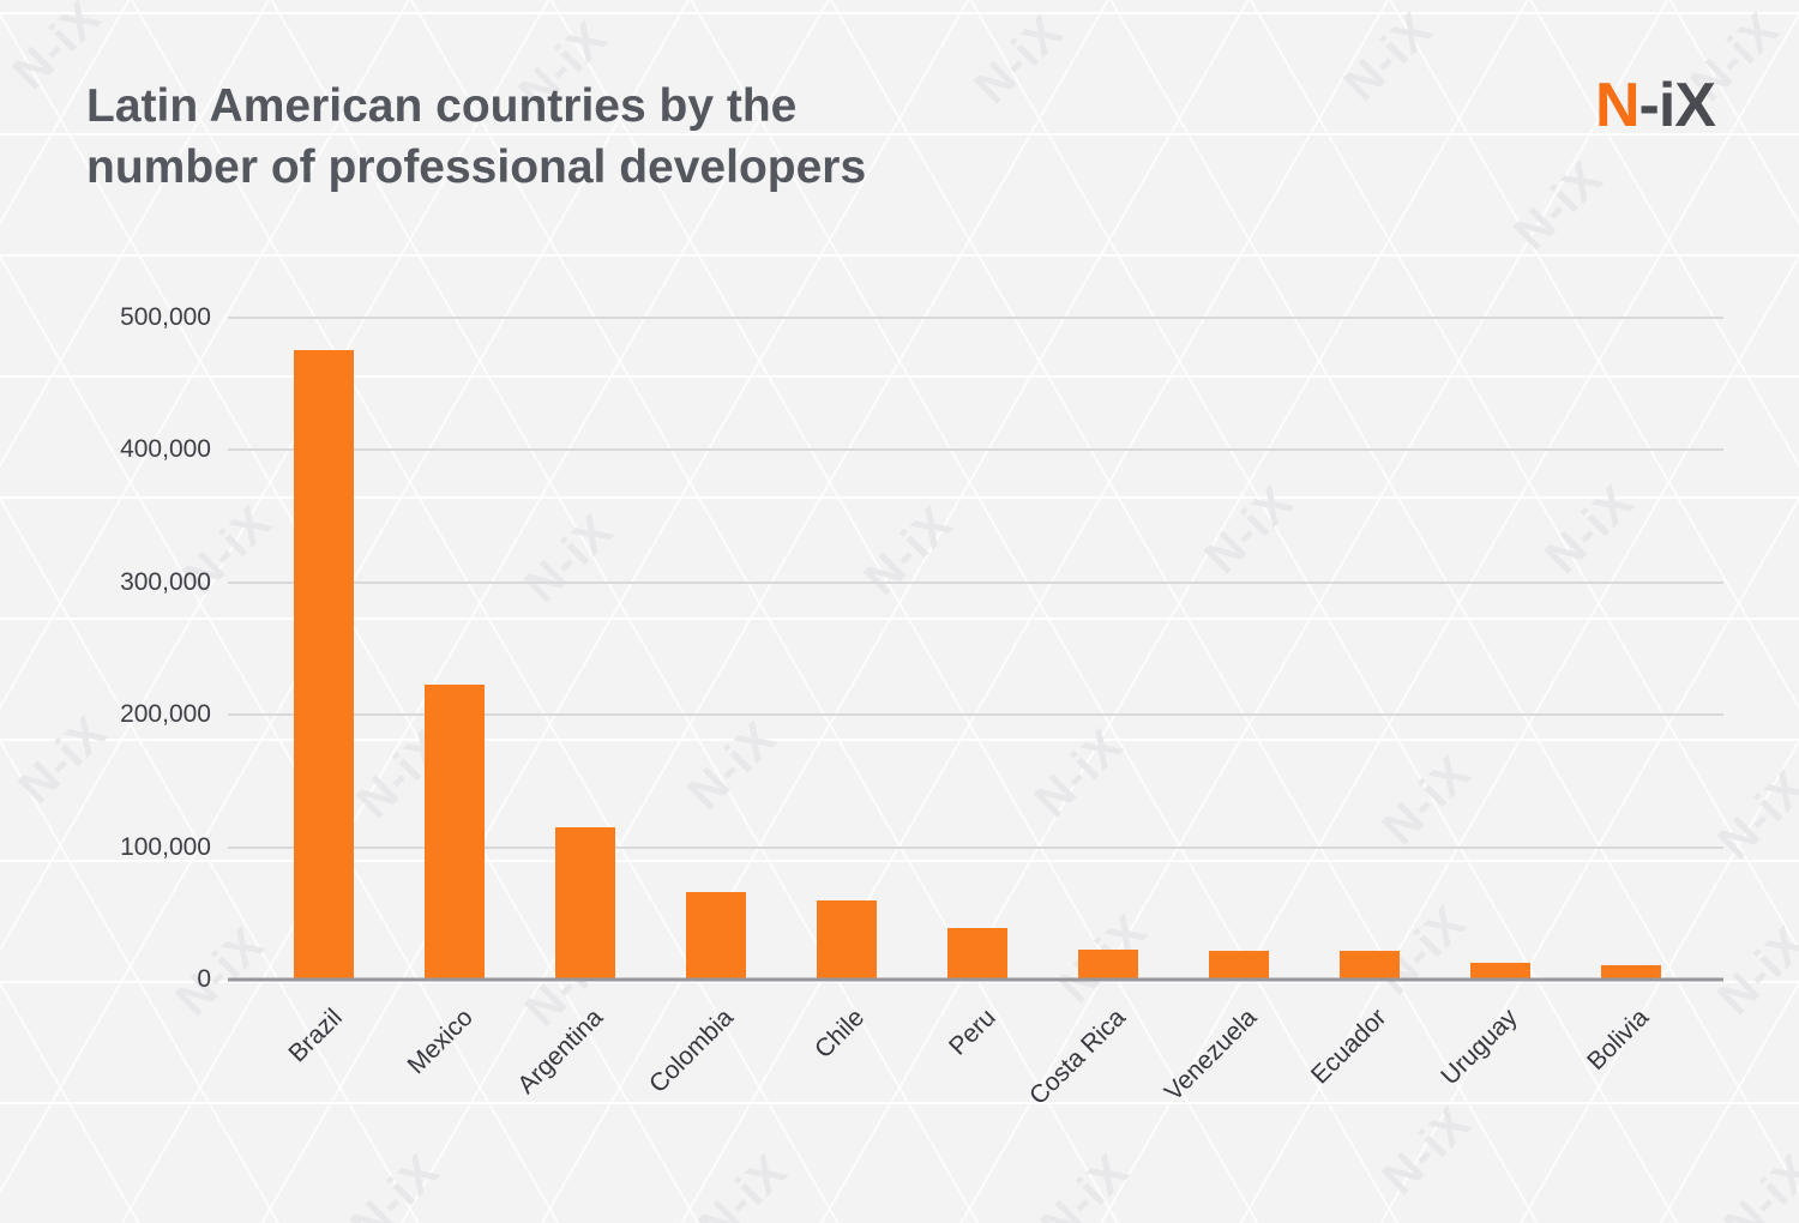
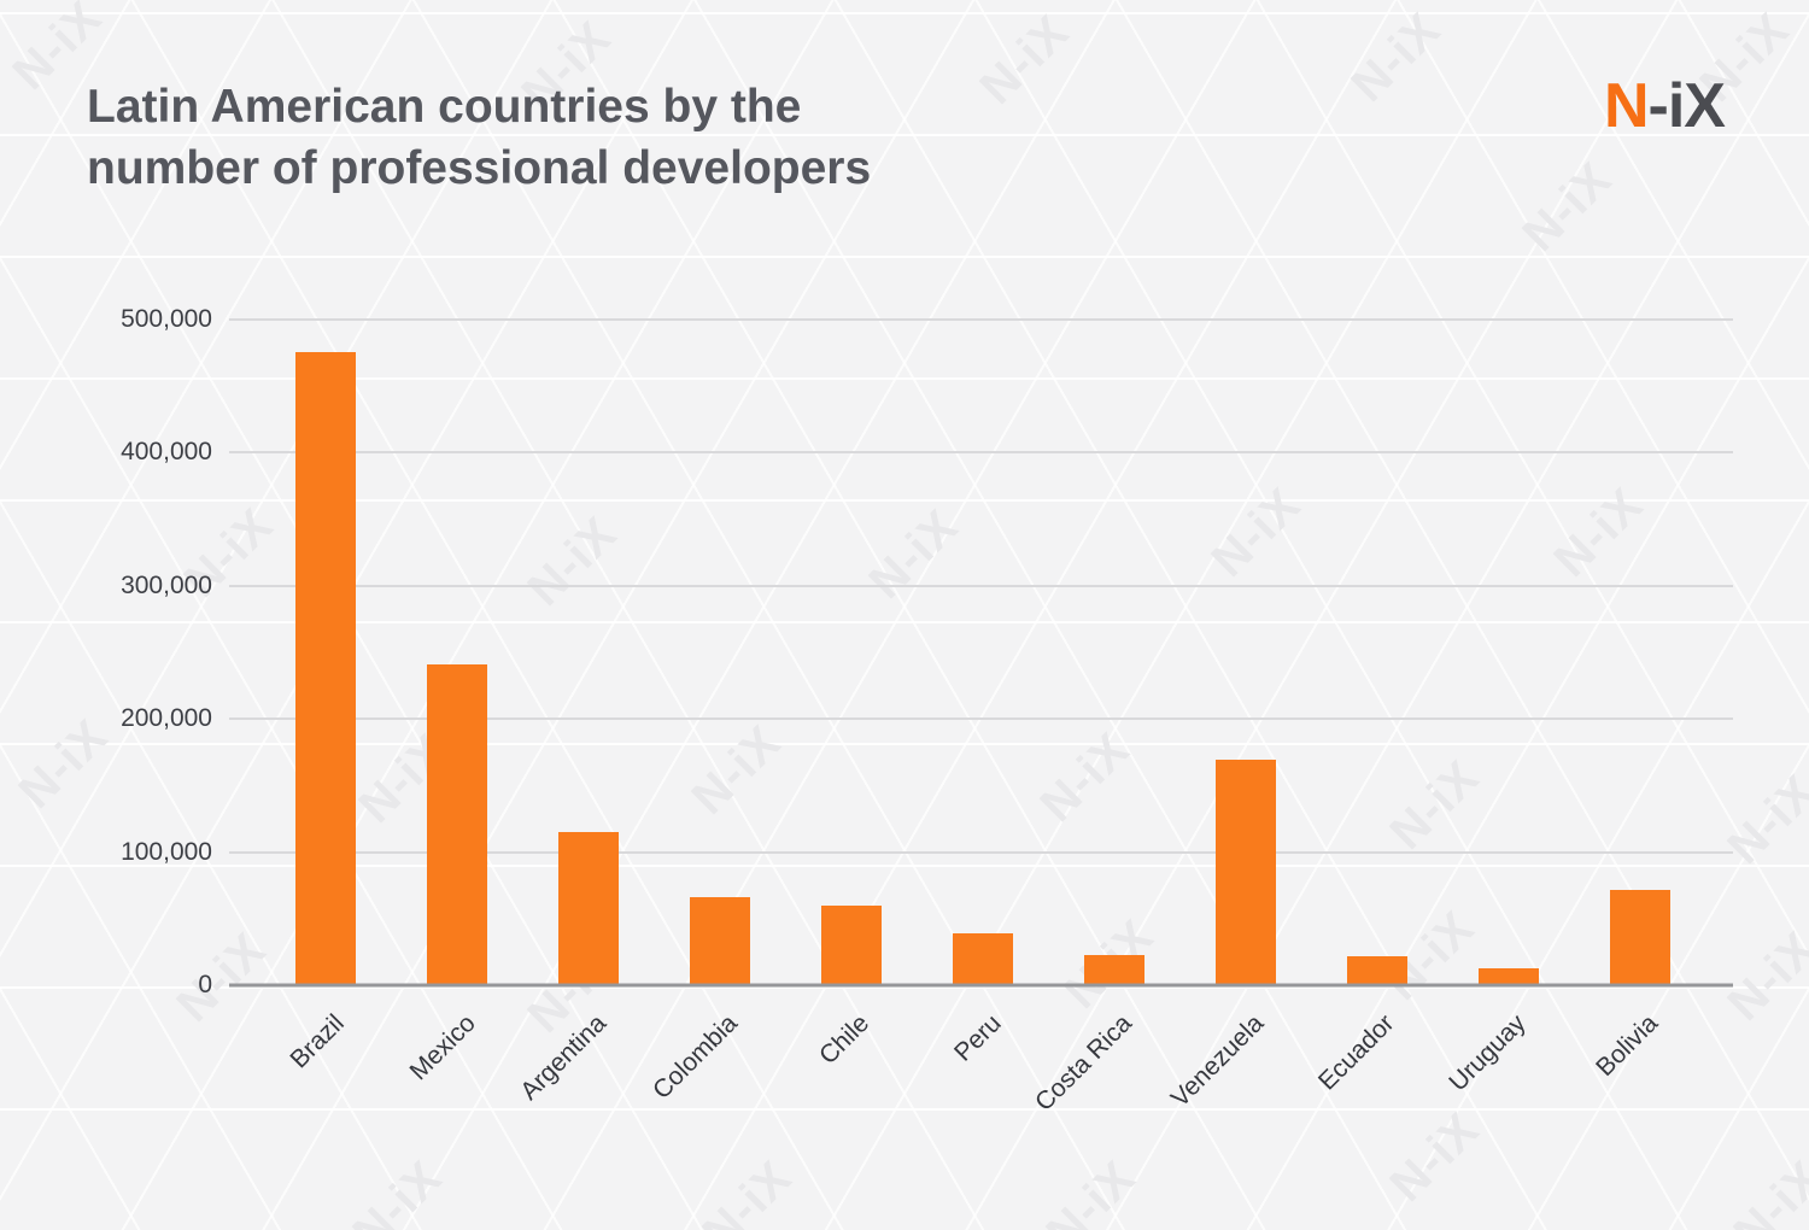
Mexico: 223000 -> 241000
Venezuela: 22000 -> 169000
Bolivia: 11000 -> 72000
